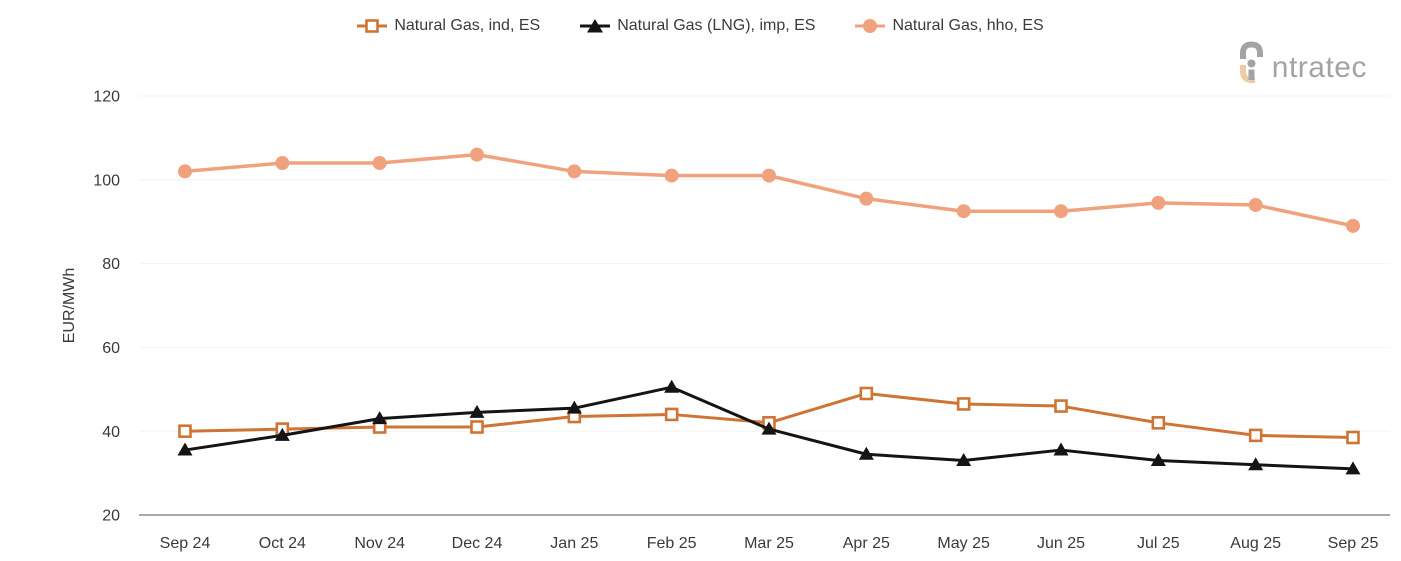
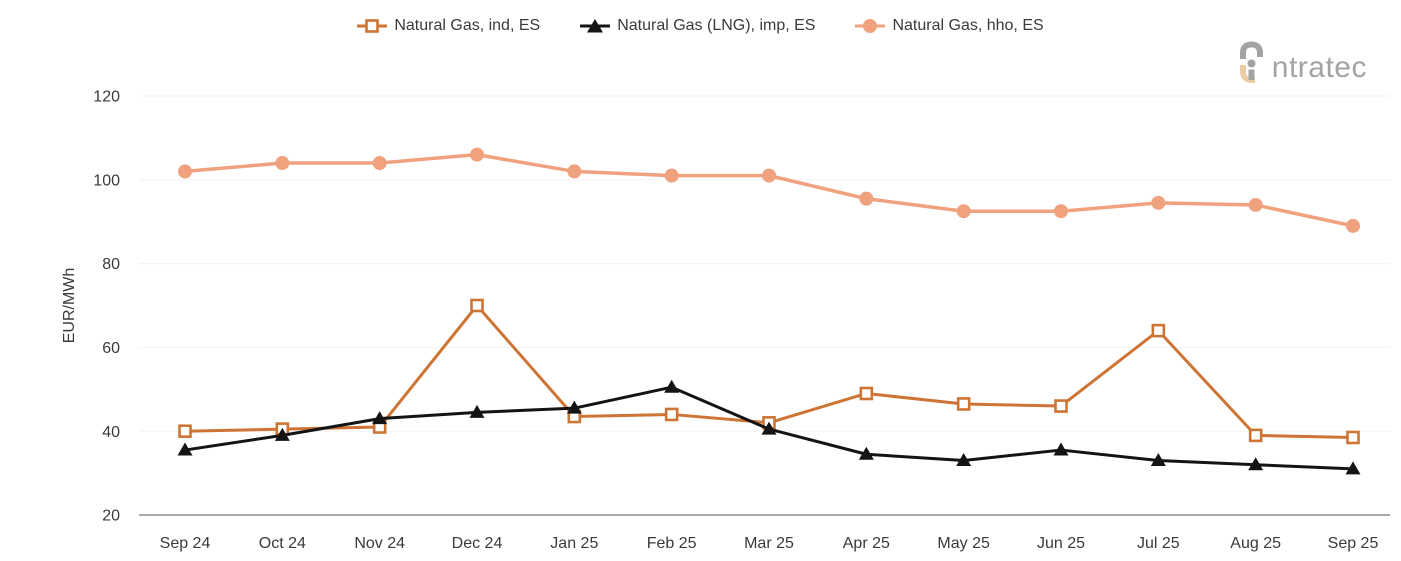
Natural Gas, ind, ES/Dec 24: 41 -> 70
Natural Gas, ind, ES/Jul 25: 42 -> 64
